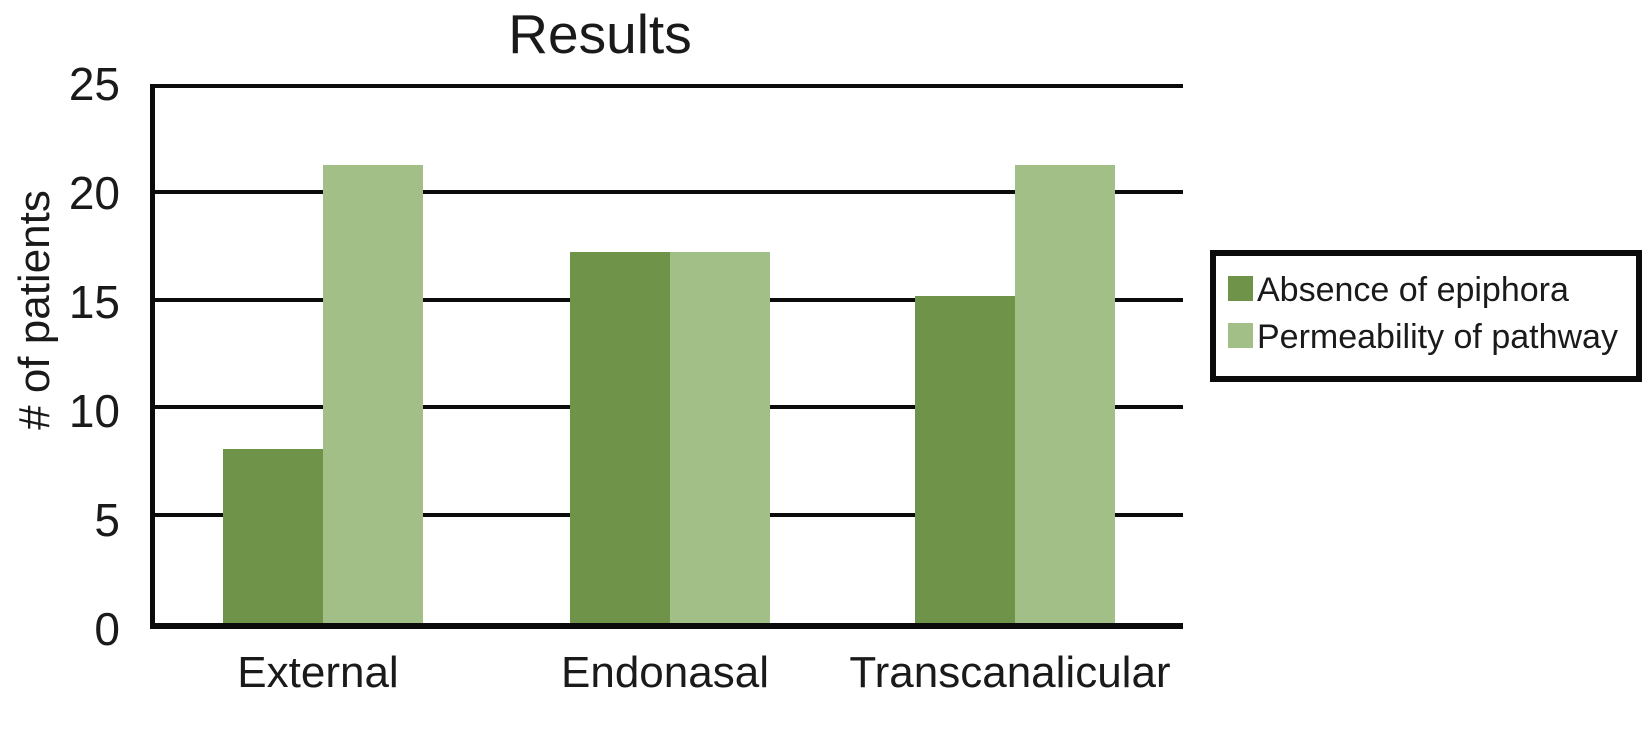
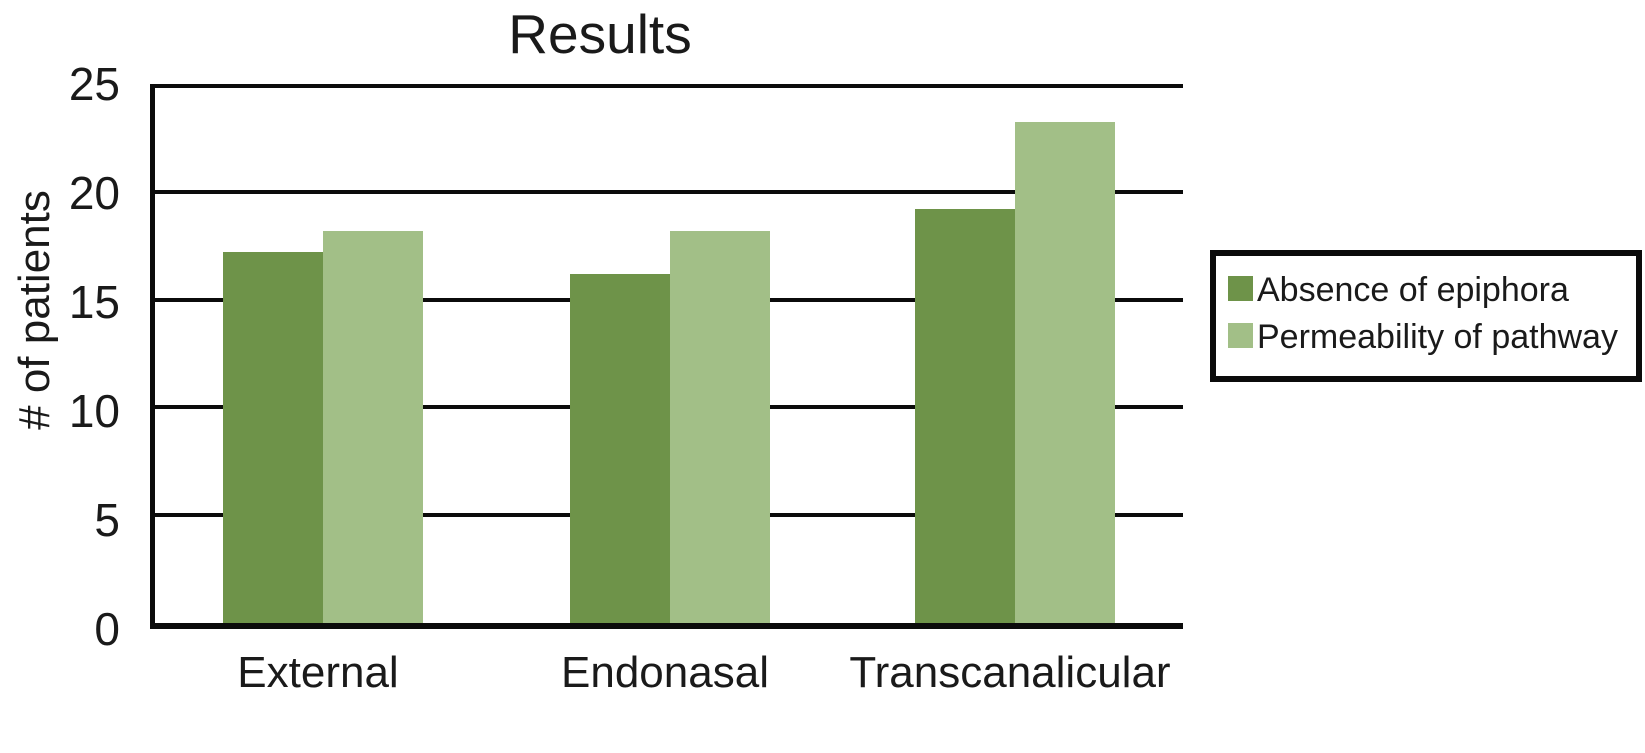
Absence of epiphora/External: 8 -> 17
Permeability of pathway/External: 21 -> 18
Absence of epiphora/Endonasal: 17 -> 16
Permeability of pathway/Endonasal: 17 -> 18
Absence of epiphora/Transcanalicular: 15 -> 19
Permeability of pathway/Transcanalicular: 21 -> 23
